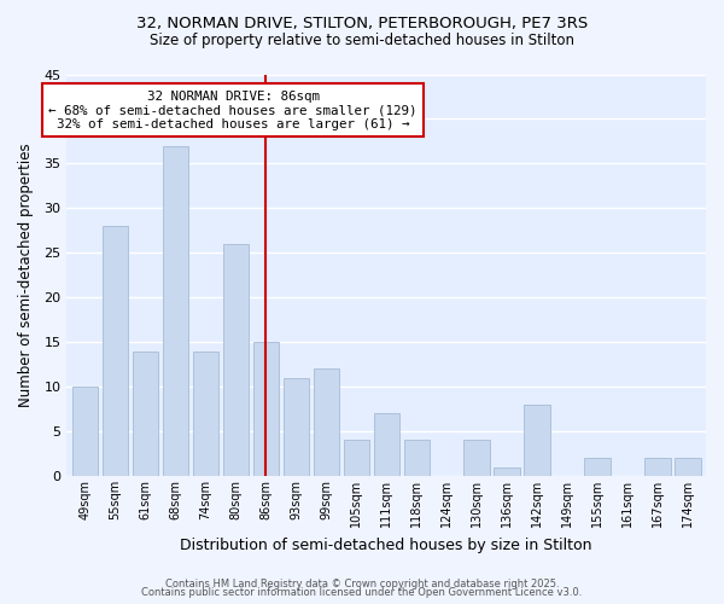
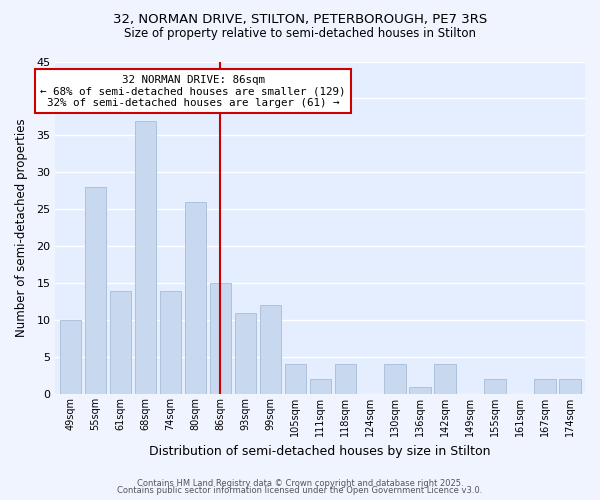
111sqm: 7 -> 2
142sqm: 8 -> 4
